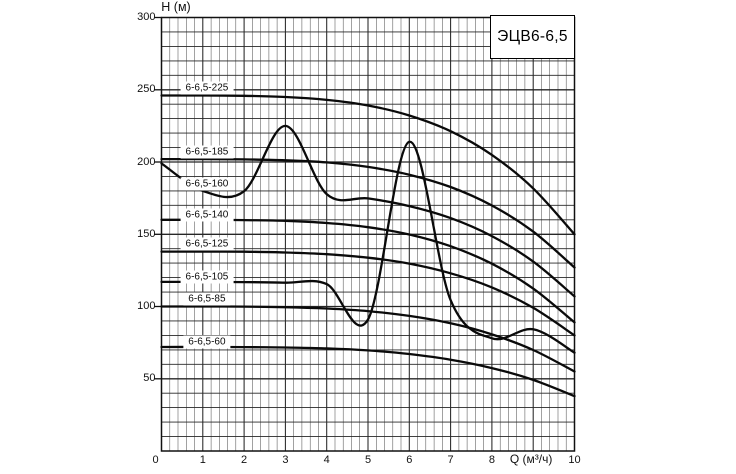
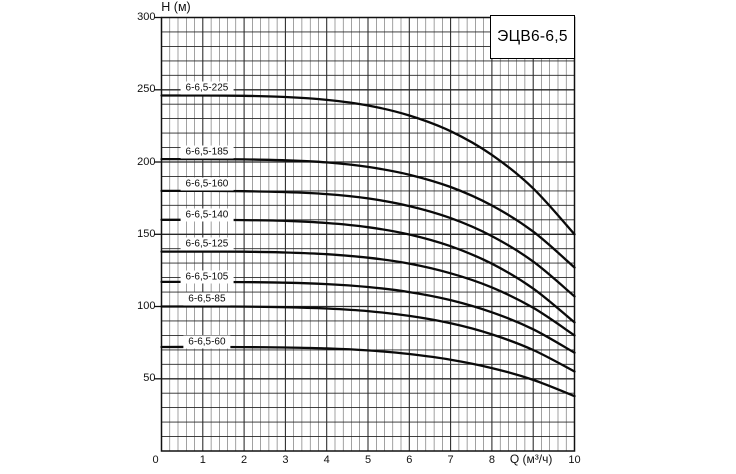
6-6,5-160/0: 199 -> 180
6-6,5-160/3: 225 -> 179
6-6,5-105/5: 91 -> 114
6-6,5-105/6: 214 -> 110
6-6,5-105/8: 78 -> 96
